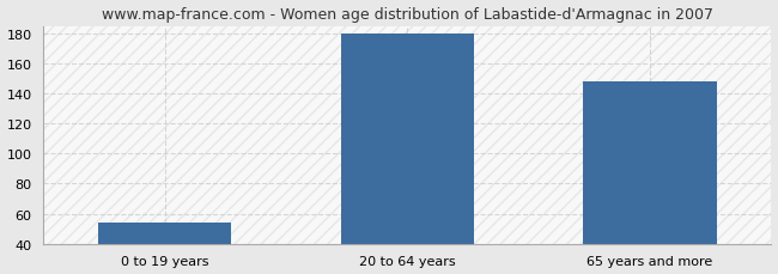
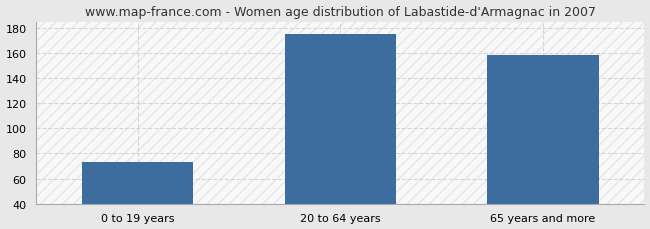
0 to 19 years: 54 -> 73
20 to 64 years: 180 -> 175
65 years and more: 148 -> 158
